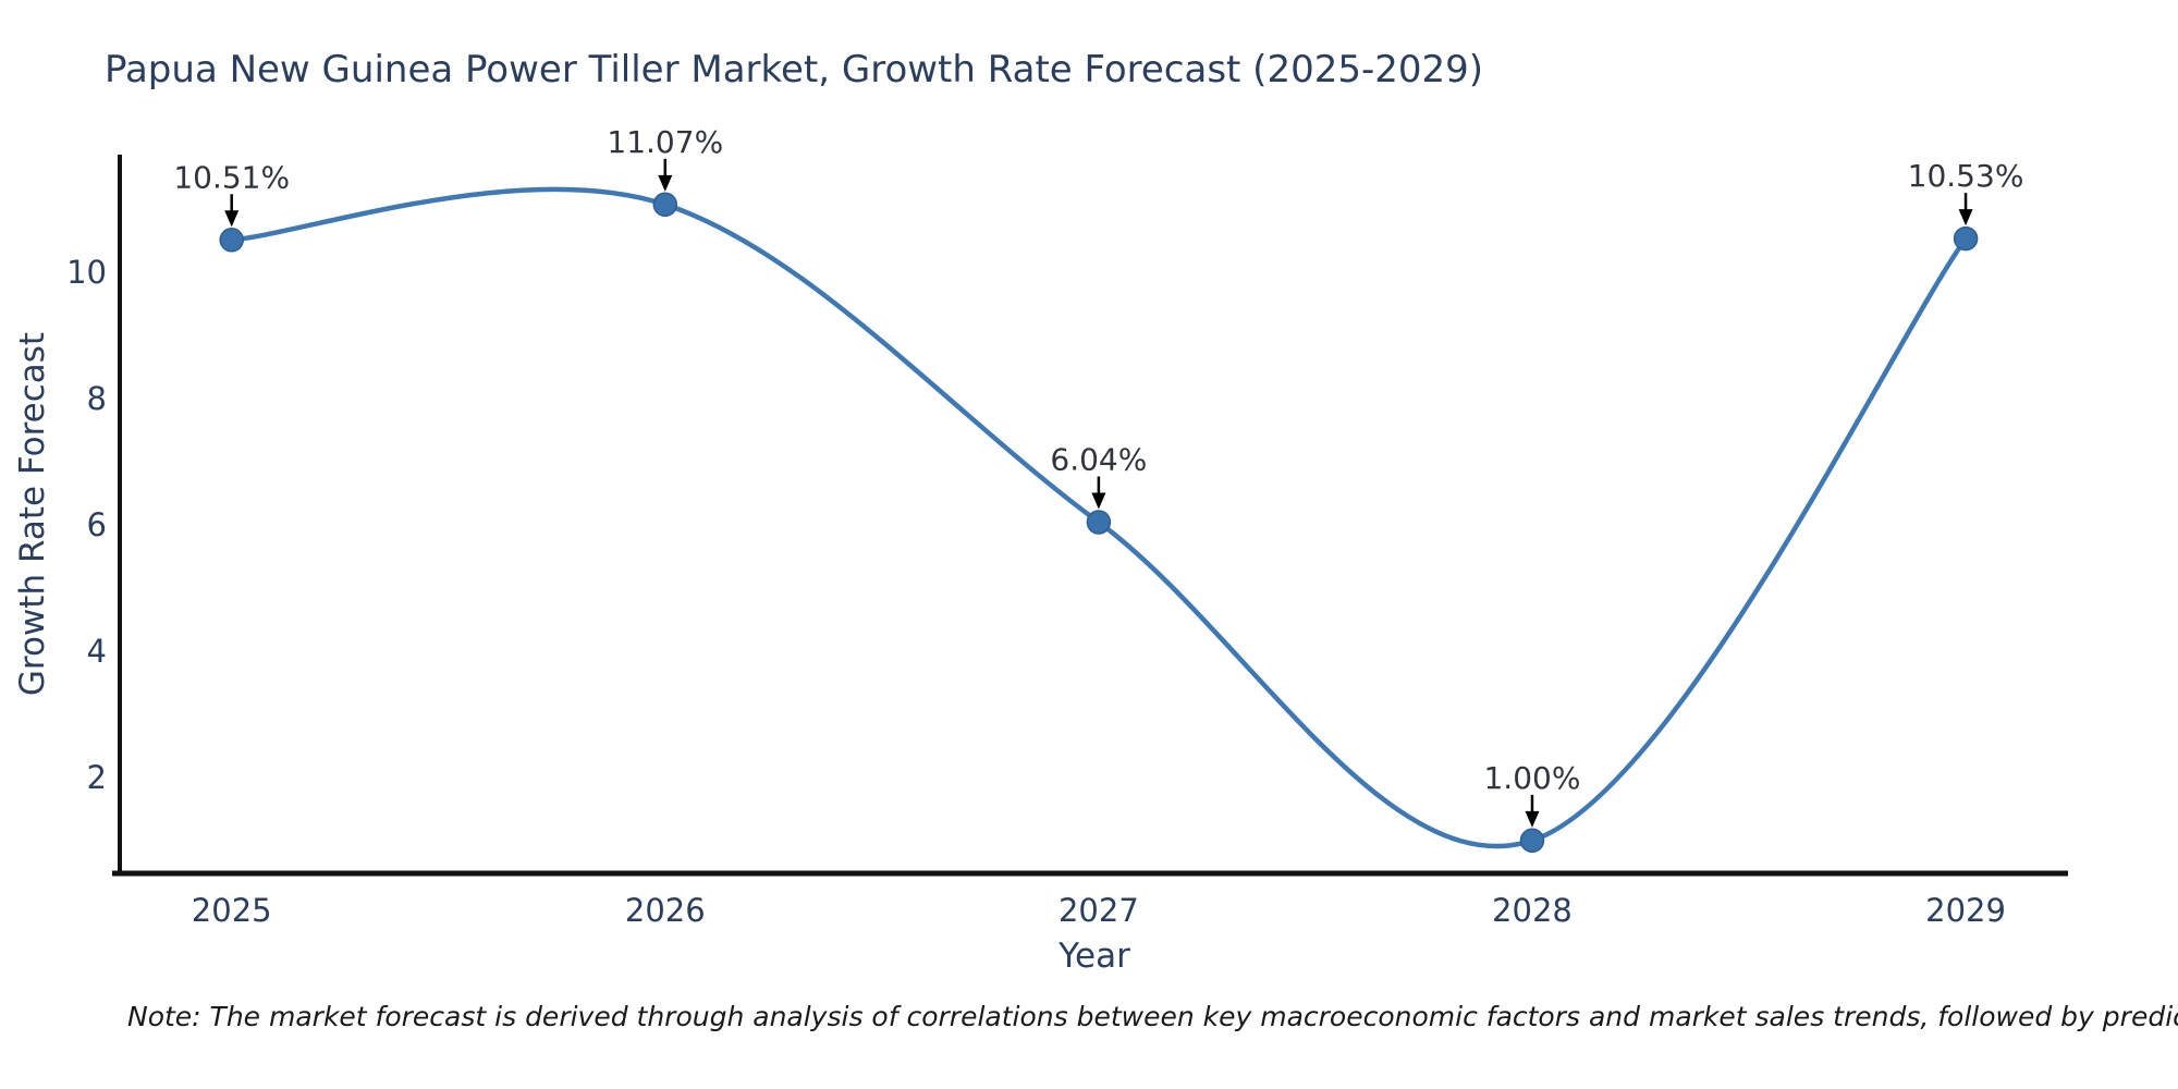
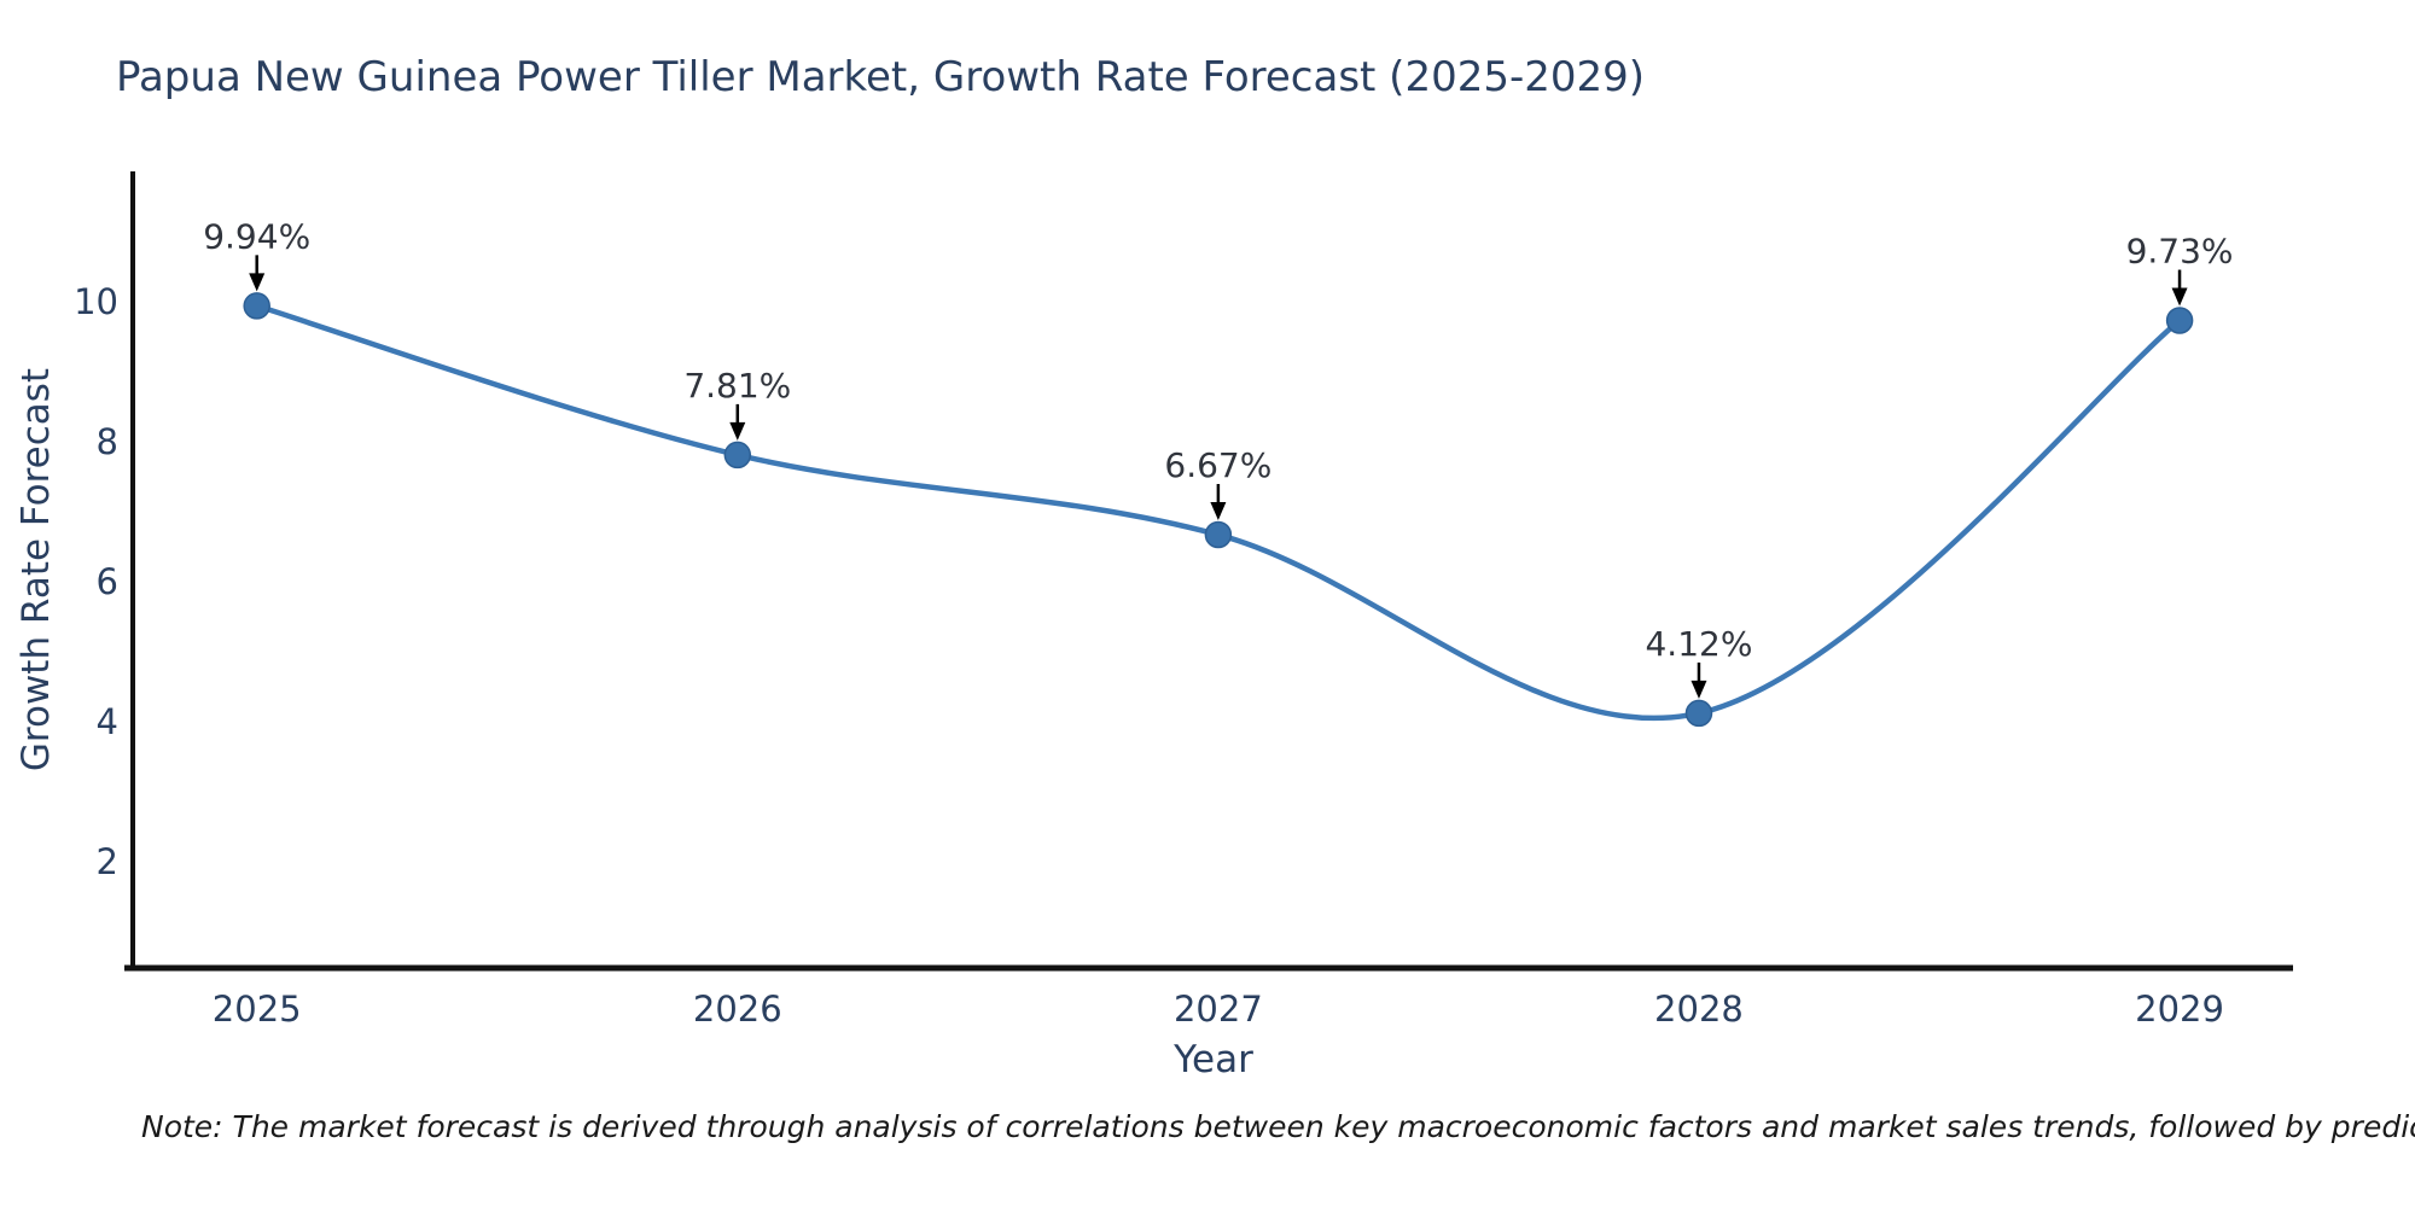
2025: 10.51% -> 9.94%
2026: 11.07% -> 7.81%
2027: 6.04% -> 6.67%
2028: 1.00% -> 4.12%
2029: 10.53% -> 9.73%
